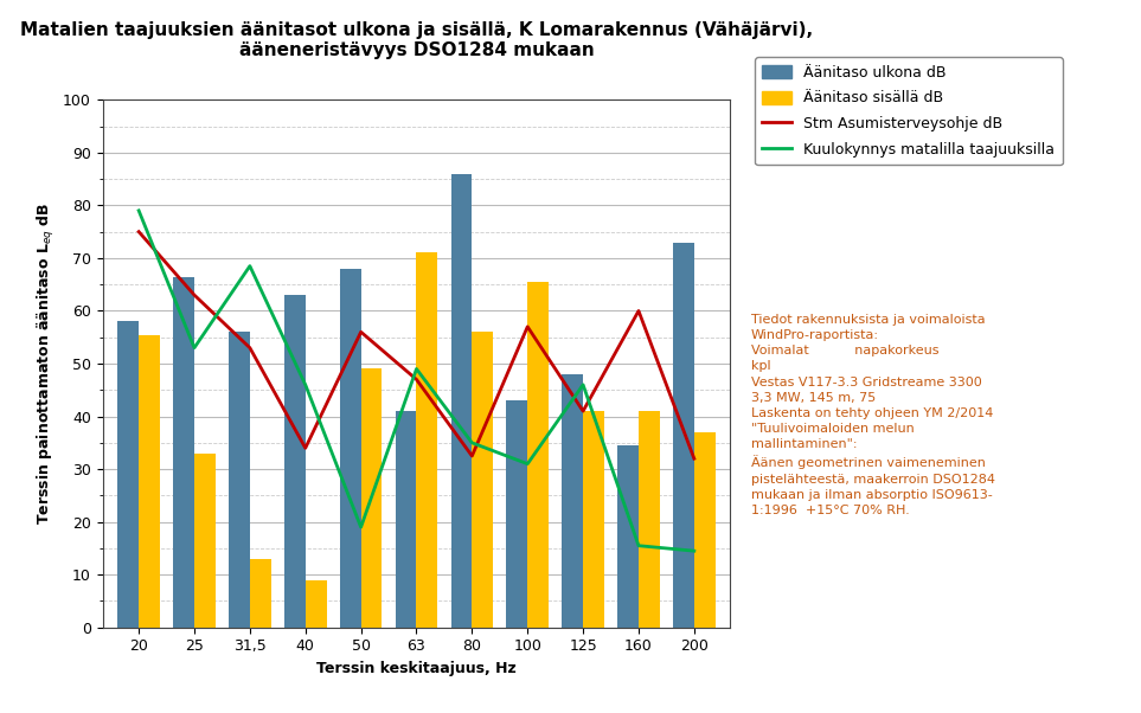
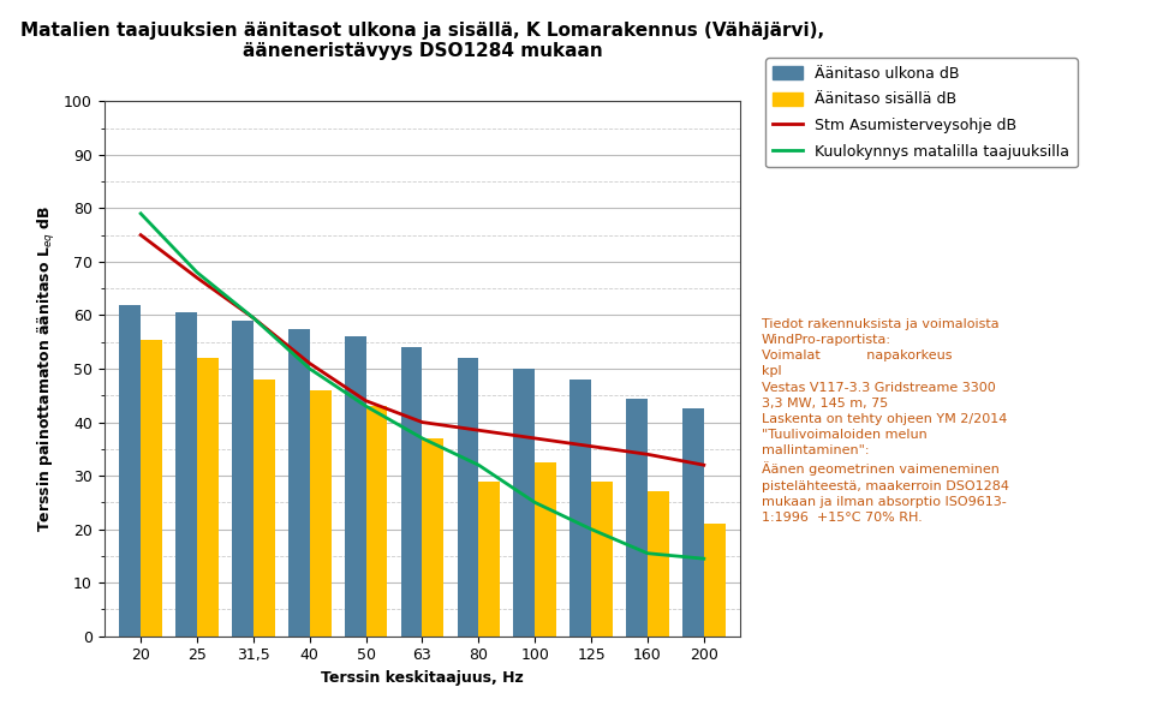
Äänitaso ulkona dB/20: 58.0 -> 62.0
Äänitaso ulkona dB/25: 66.5 -> 60.5
Stm Asumisterveysohje dB/25: 63.0 -> 67.0
Kuulokynnys matalilla taajuuksilla/25: 53.0 -> 68.0
Äänitaso sisällä dB/25: 33.0 -> 52.0
Äänitaso ulkona dB/31,5: 56.0 -> 59.0
Stm Asumisterveysohje dB/31,5: 53.0 -> 59.5
Kuulokynnys matalilla taajuuksilla/31,5: 68.5 -> 59.5
Äänitaso sisällä dB/31,5: 13.0 -> 48.0
Äänitaso ulkona dB/40: 63.0 -> 57.5
Stm Asumisterveysohje dB/40: 34.0 -> 51.0
Kuulokynnys matalilla taajuuksilla/40: 46.0 -> 50.0
Äänitaso sisällä dB/40: 9.0 -> 46.0
Äänitaso ulkona dB/50: 68.0 -> 56.0
Stm Asumisterveysohje dB/50: 56.0 -> 44.0
Kuulokynnys matalilla taajuuksilla/50: 19.0 -> 43.0
Äänitaso sisällä dB/50: 49.0 -> 43.0
Äänitaso ulkona dB/63: 41.0 -> 54.0
Stm Asumisterveysohje dB/63: 47.0 -> 40.0
Kuulokynnys matalilla taajuuksilla/63: 49.0 -> 37.0
Äänitaso sisällä dB/63: 71.0 -> 37.0
Äänitaso ulkona dB/80: 86.0 -> 52.0
Stm Asumisterveysohje dB/80: 32.5 -> 38.5
Kuulokynnys matalilla taajuuksilla/80: 35.0 -> 32.0
Äänitaso sisällä dB/80: 56.0 -> 29.0
Äänitaso ulkona dB/100: 43.0 -> 50.0
Stm Asumisterveysohje dB/100: 57.0 -> 37.0
Kuulokynnys matalilla taajuuksilla/100: 31.0 -> 25.0
Äänitaso sisällä dB/100: 65.5 -> 32.5
Stm Asumisterveysohje dB/125: 41.0 -> 35.5
Kuulokynnys matalilla taajuuksilla/125: 46.0 -> 20.0
Äänitaso sisällä dB/125: 41.0 -> 29.0
Äänitaso ulkona dB/160: 34.5 -> 44.5
Stm Asumisterveysohje dB/160: 60.0 -> 34.0
Äänitaso sisällä dB/160: 41.0 -> 27.0
Äänitaso ulkona dB/200: 73.0 -> 42.5
Äänitaso sisällä dB/200: 37.0 -> 21.0
